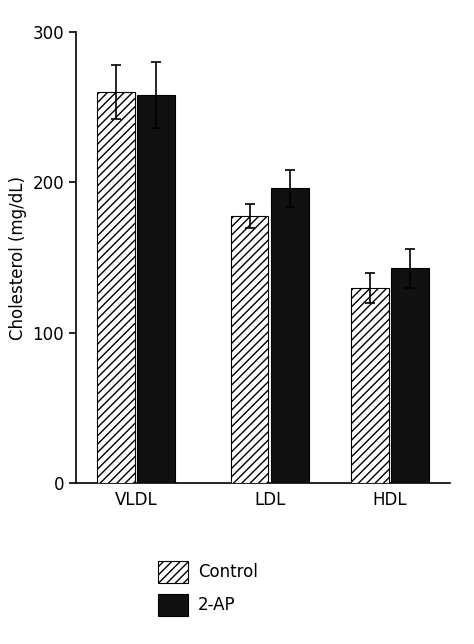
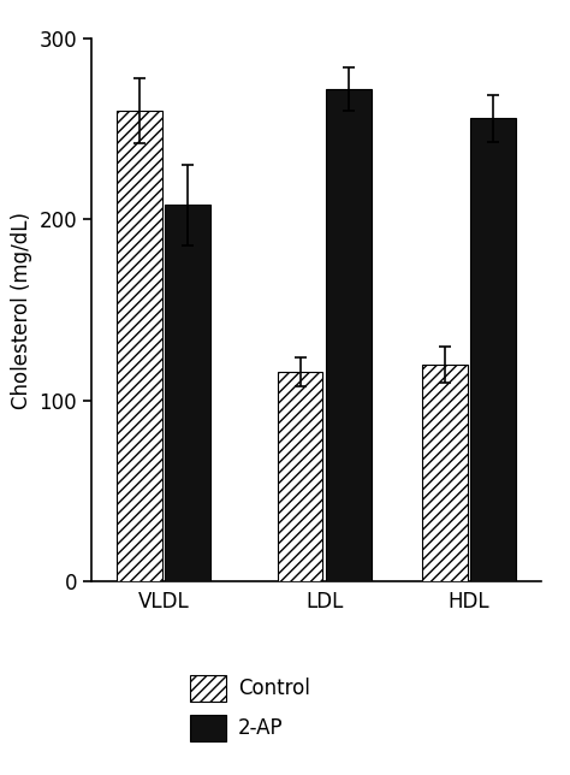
2-AP/VLDL: 258 -> 208
Control/LDL: 178 -> 116
2-AP/LDL: 196 -> 272
Control/HDL: 130 -> 120
2-AP/HDL: 143 -> 256
